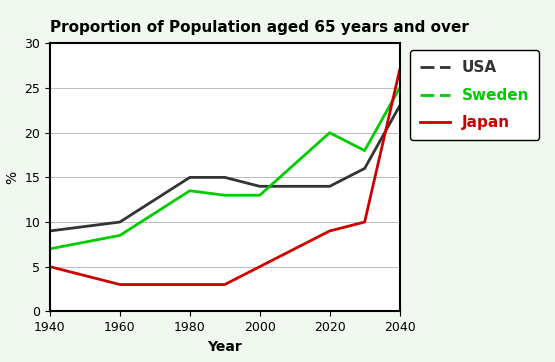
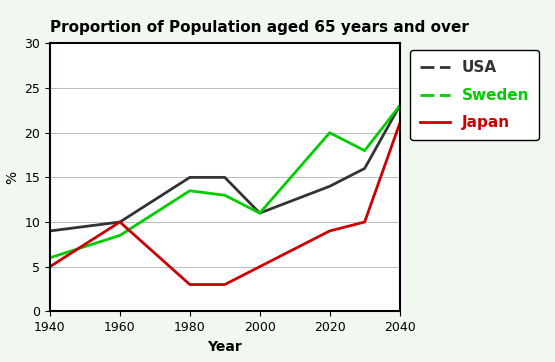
Sweden/1940: 7.0 -> 6.0
Japan/1960: 3 -> 10
USA/2000: 14 -> 11
Sweden/2000: 13.0 -> 11.0
Sweden/2040: 25.0 -> 23.0
Japan/2040: 27 -> 21
